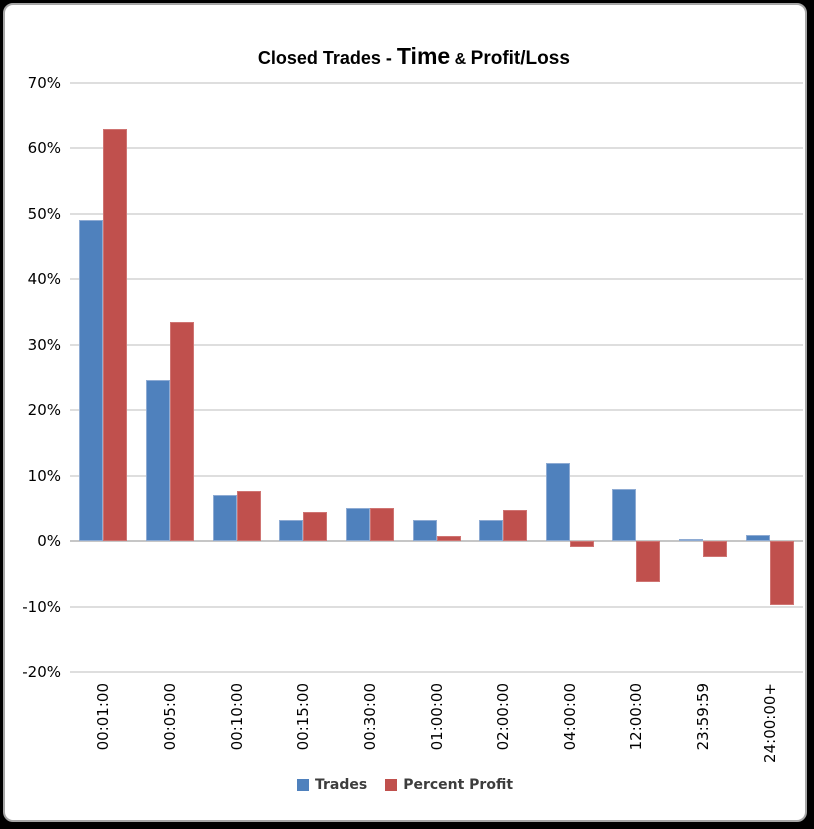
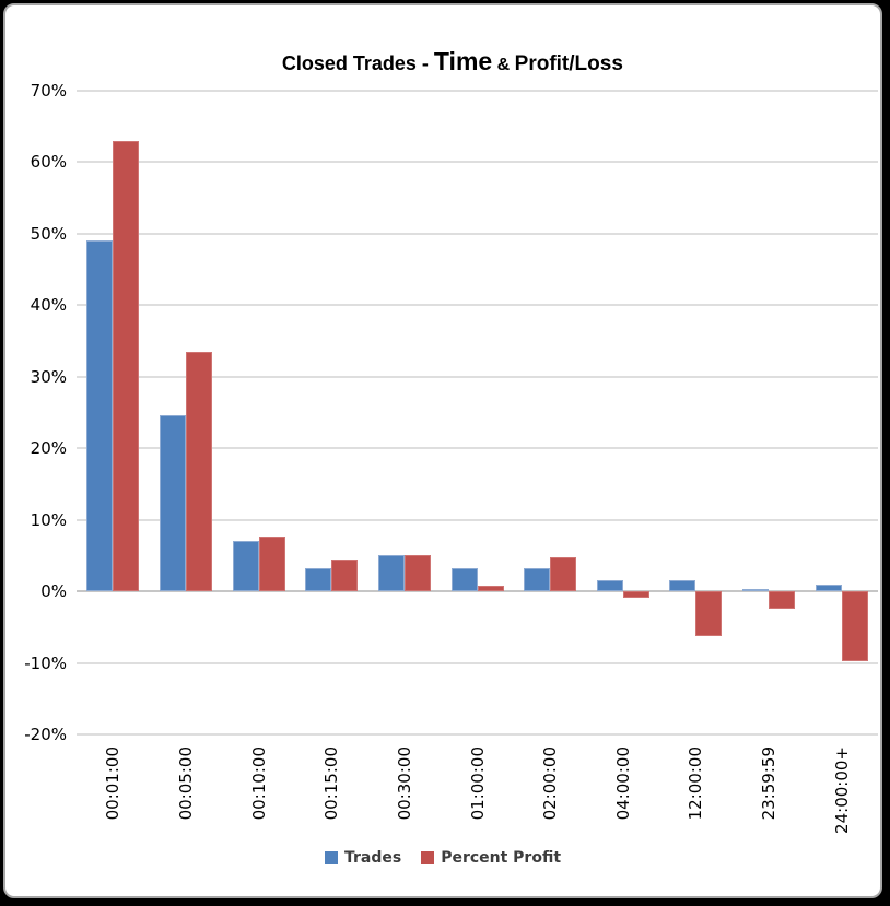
Trades/04:00:00: 12% -> 2%
Trades/12:00:00: 8% -> 2%
